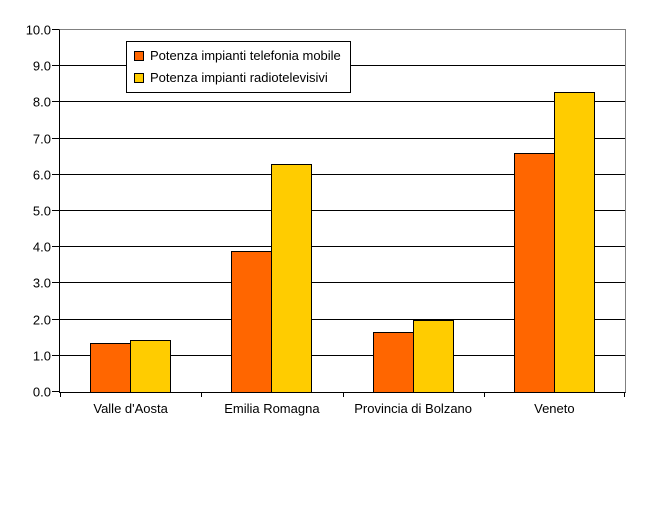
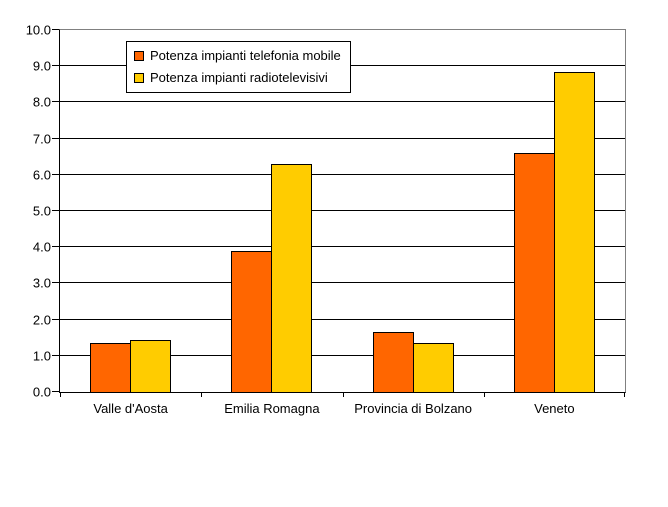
Potenza impianti radiotelevisivi/Provincia di Bolzano: 2.0 -> 1.4
Potenza impianti radiotelevisivi/Veneto: 8.3 -> 8.8
